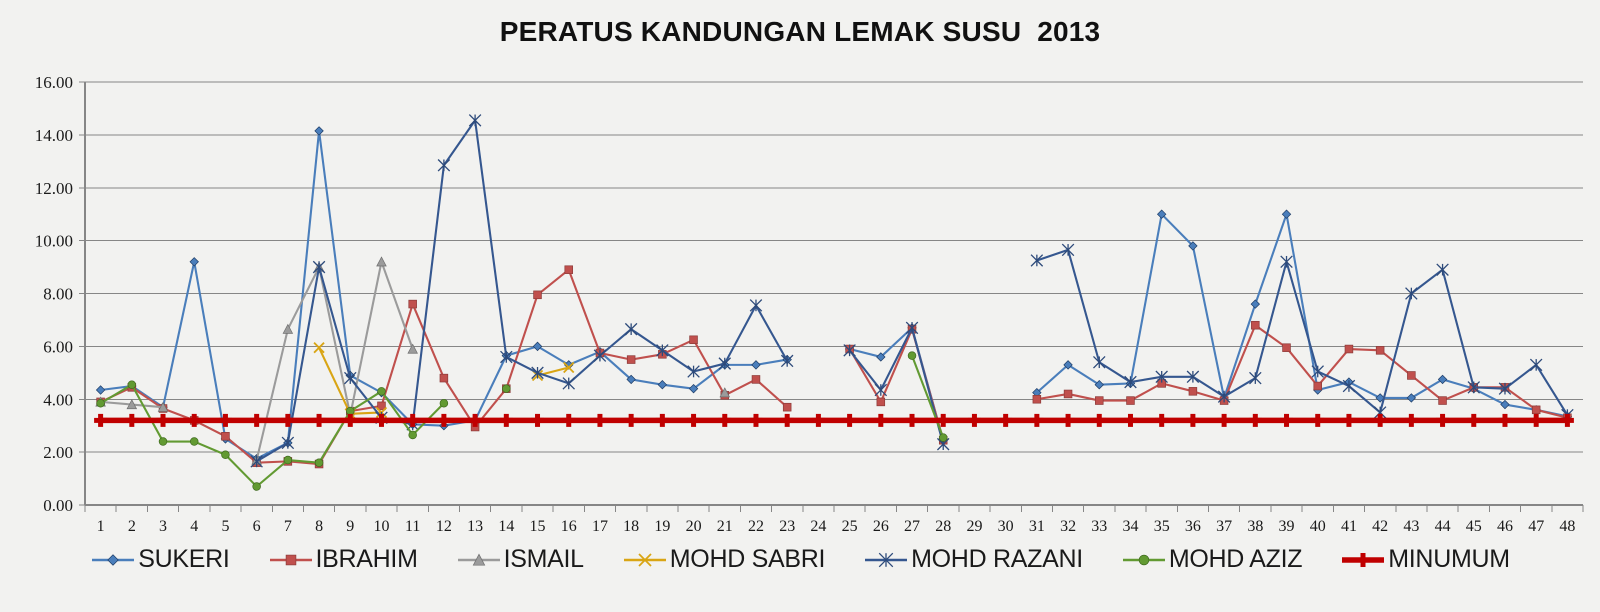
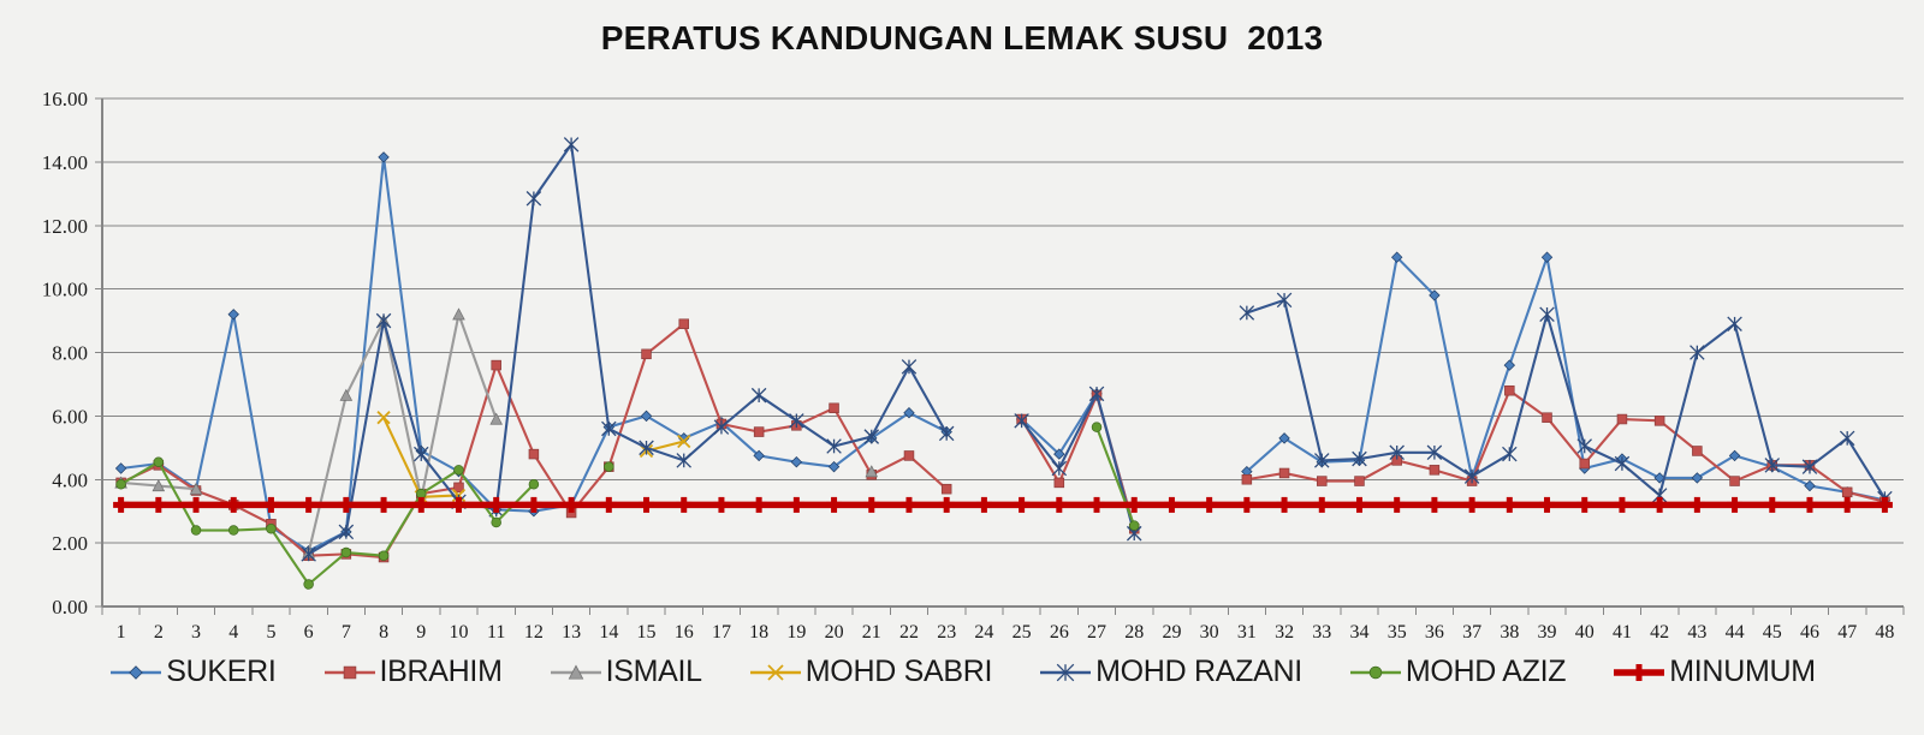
MOHD AZIZ/5: 1.9 -> 2.5
SUKERI/22: 5.3 -> 6.1
SUKERI/26: 5.6 -> 4.8
MOHD RAZANI/33: 5.4 -> 4.6
